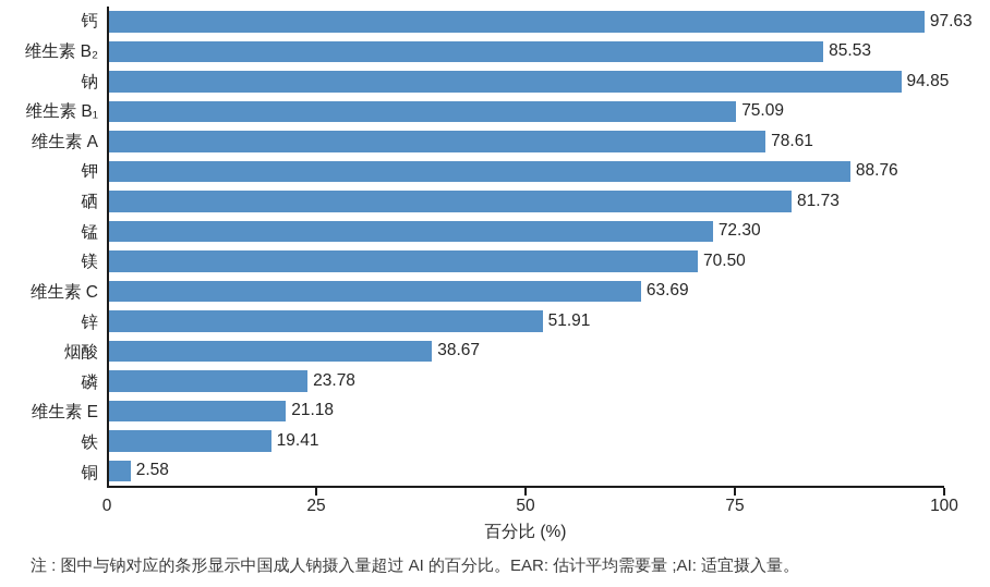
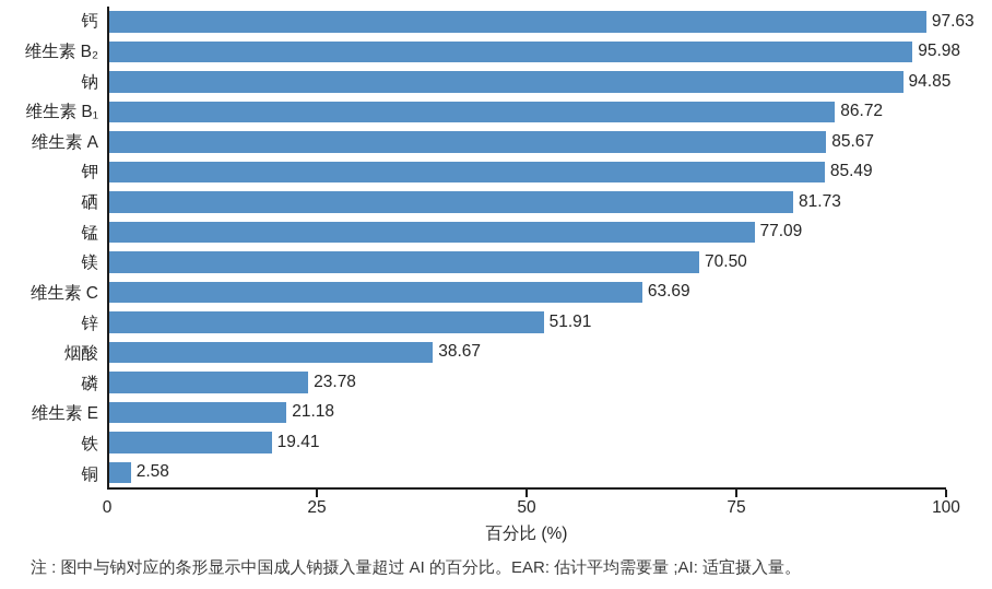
维生素 B₂: 85.53 -> 95.98
维生素 B₁: 75.09 -> 86.72
维生素 A: 78.61 -> 85.67
钾: 88.76 -> 85.49
锰: 72.30 -> 77.09
